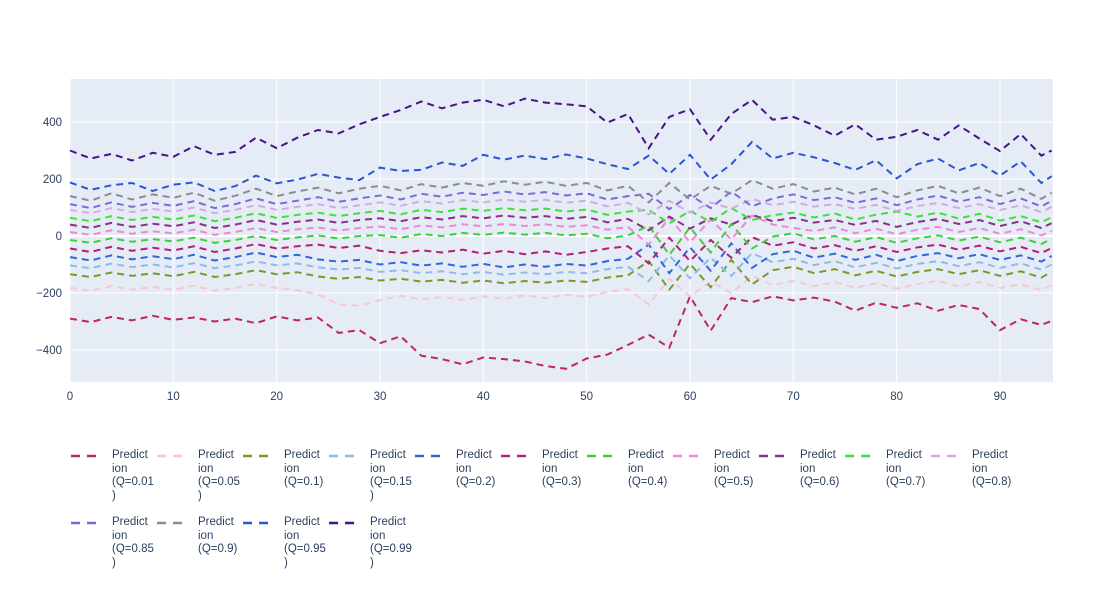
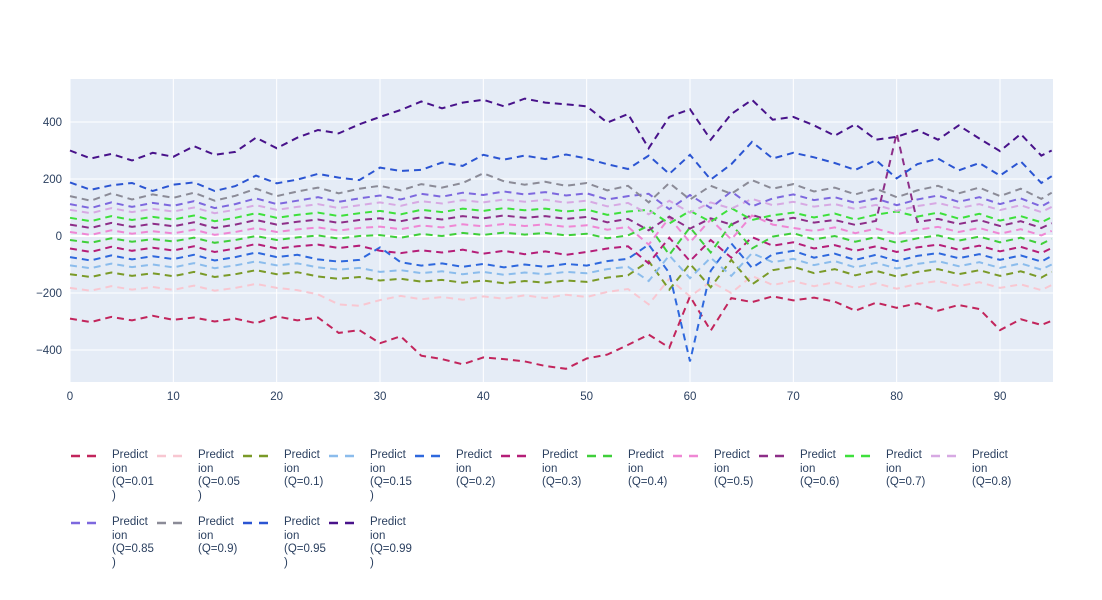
Prediction (Q=0.2)/30: -100 -> -40
Prediction (Q=0.9)/40: 180 -> 220
Prediction (Q=0.2)/60: -40 -> -440
Prediction (Q=0.6)/80: 30 -> 360
